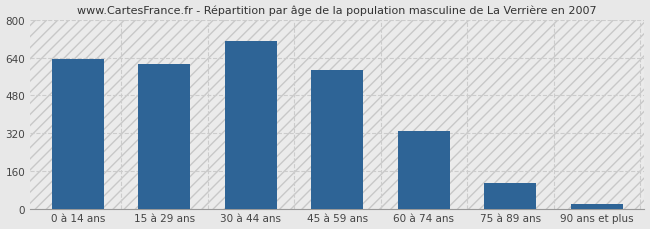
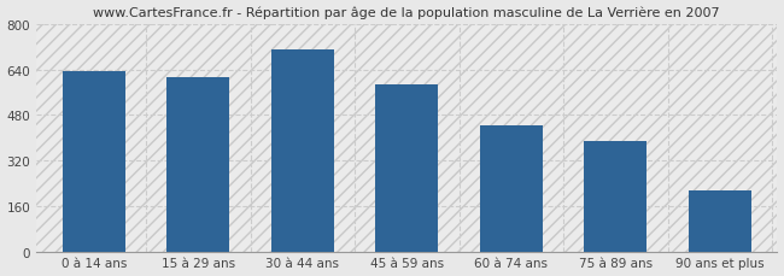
60 à 74 ans: 330 -> 445
75 à 89 ans: 108 -> 390
90 ans et plus: 20 -> 215
